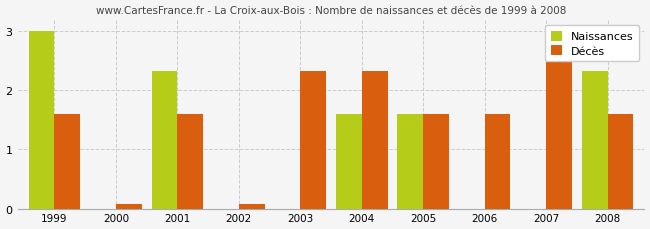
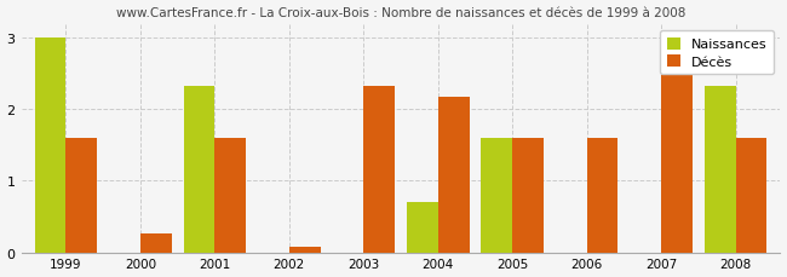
Décès/2000: 0.07 -> 0.26
Naissances/2004: 1.60 -> 0.70
Décès/2004: 2.33 -> 2.18
